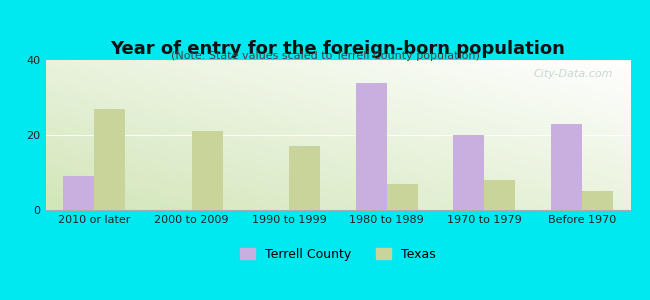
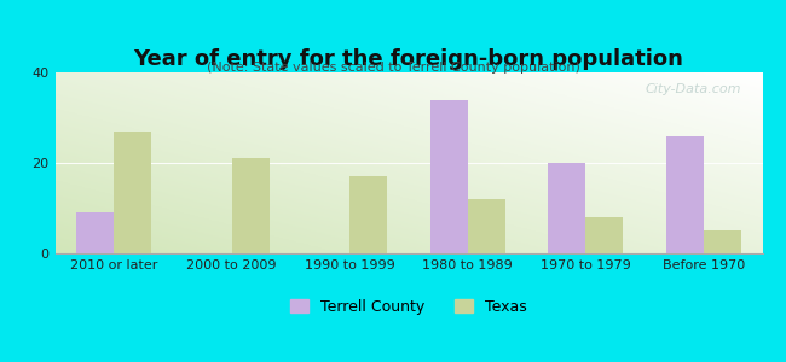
Texas/1980 to 1989: 7 -> 12
Terrell County/Before 1970: 23 -> 26
